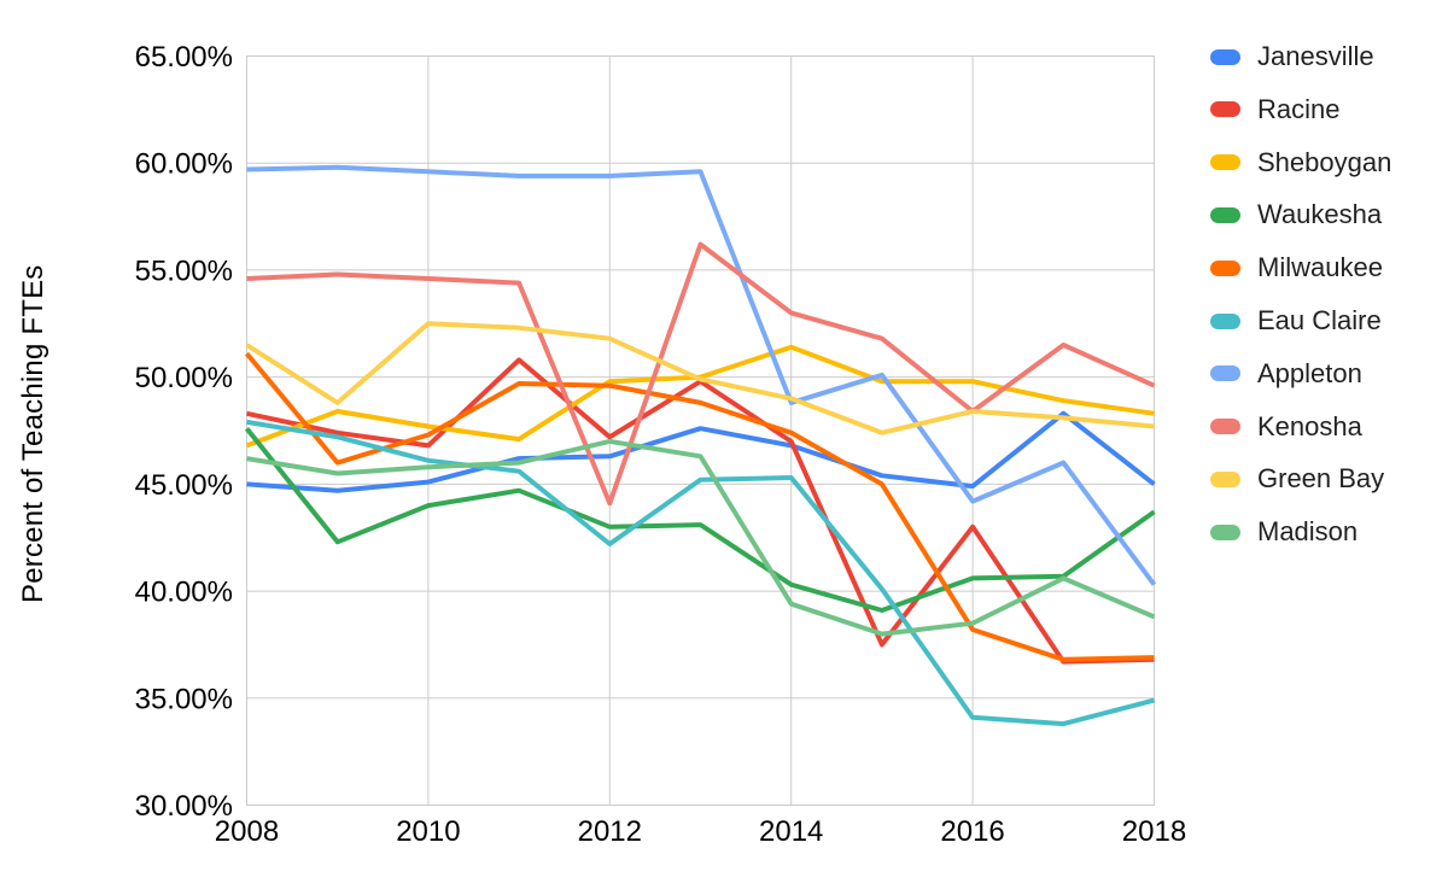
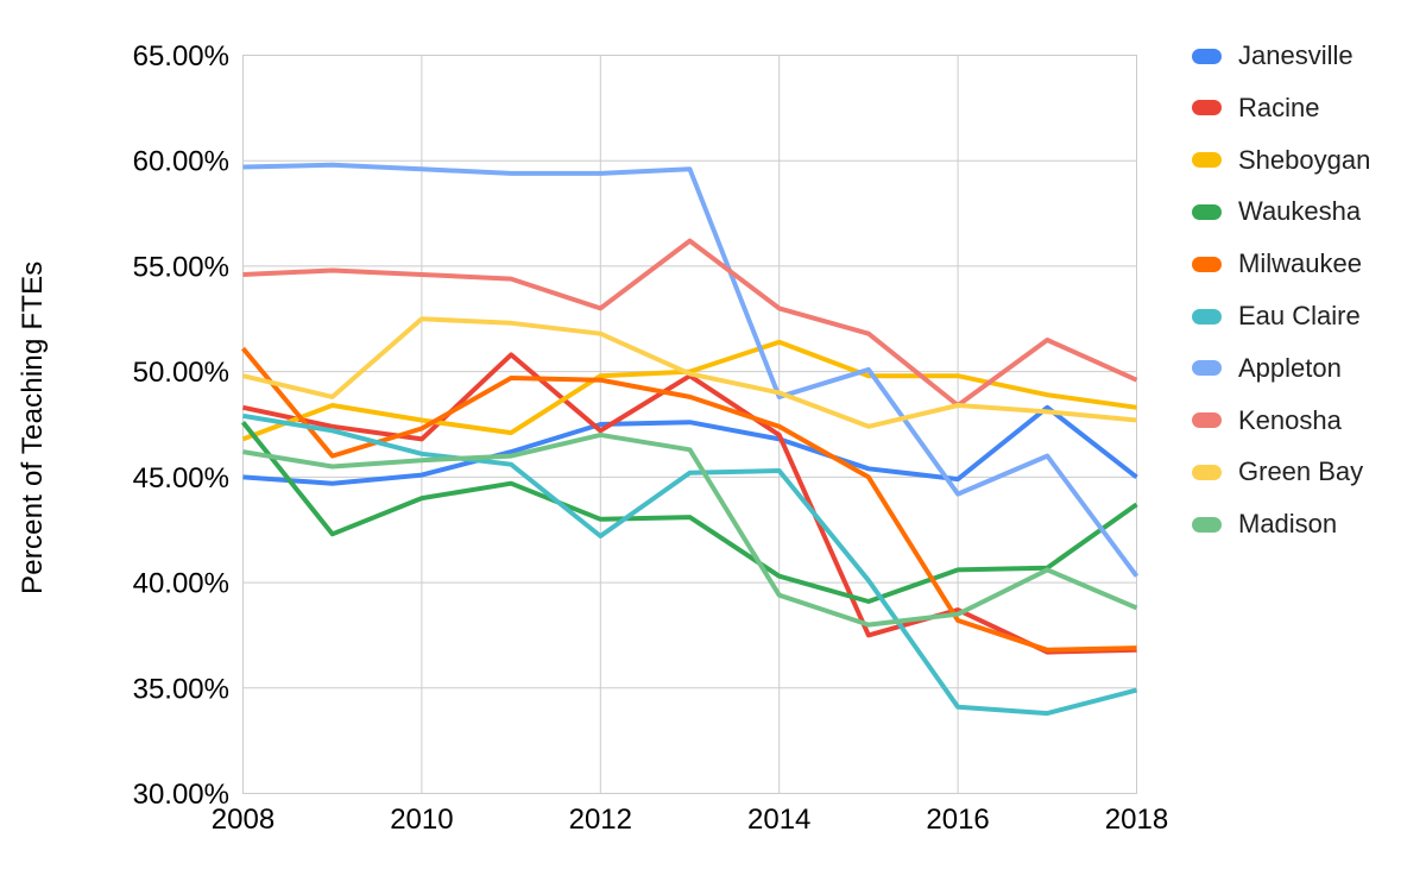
Green Bay/2008: 51.5% -> 49.8%
Janesville/2012: 46.3% -> 47.5%
Kenosha/2012: 44.1% -> 53.0%
Racine/2016: 43.0% -> 38.7%
